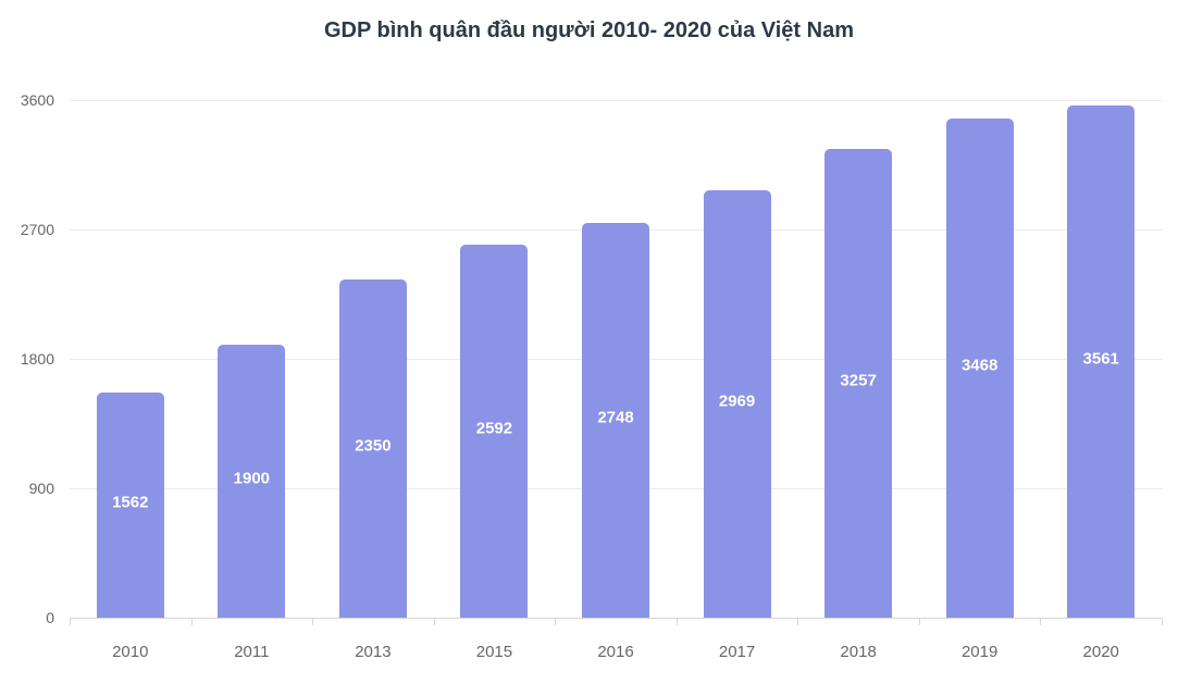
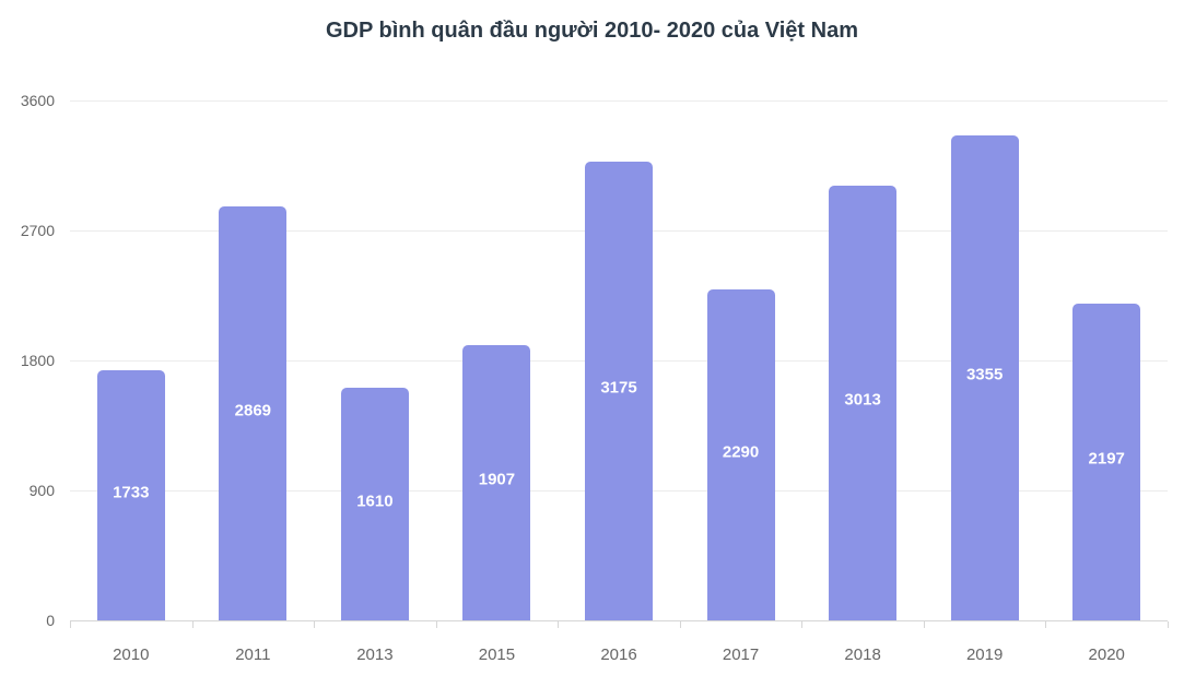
2010: 1562 -> 1733
2011: 1900 -> 2869
2013: 2350 -> 1610
2015: 2592 -> 1907
2016: 2748 -> 3175
2017: 2969 -> 2290
2018: 3257 -> 3013
2019: 3468 -> 3355
2020: 3561 -> 2197
